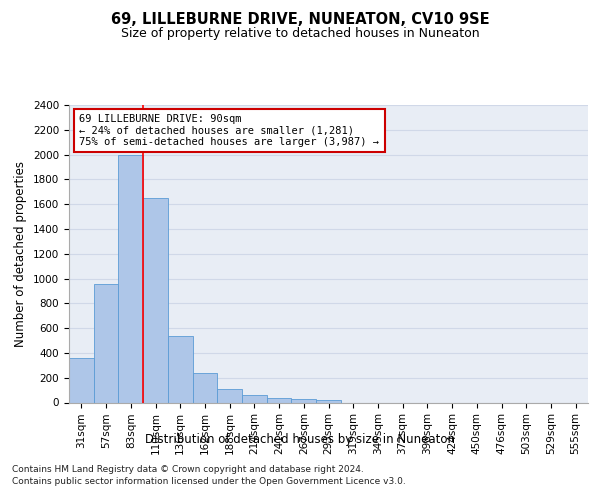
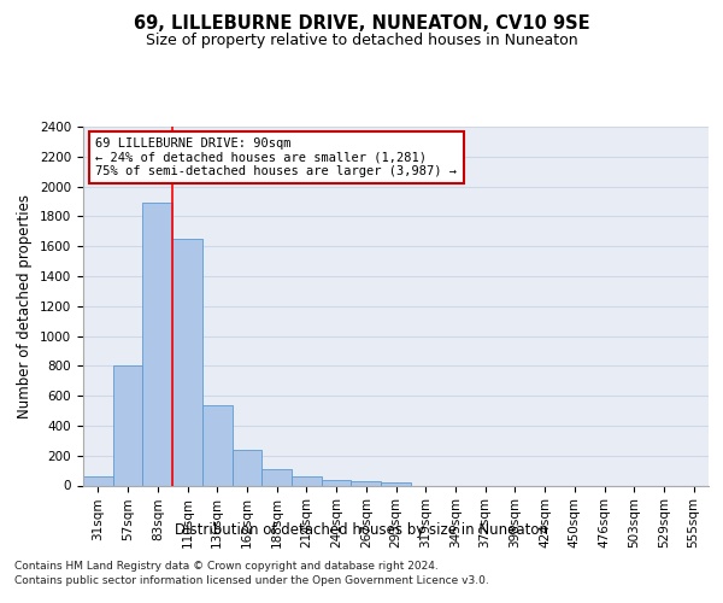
31sqm: 360 -> 60
57sqm: 960 -> 800
83sqm: 2000 -> 1890
